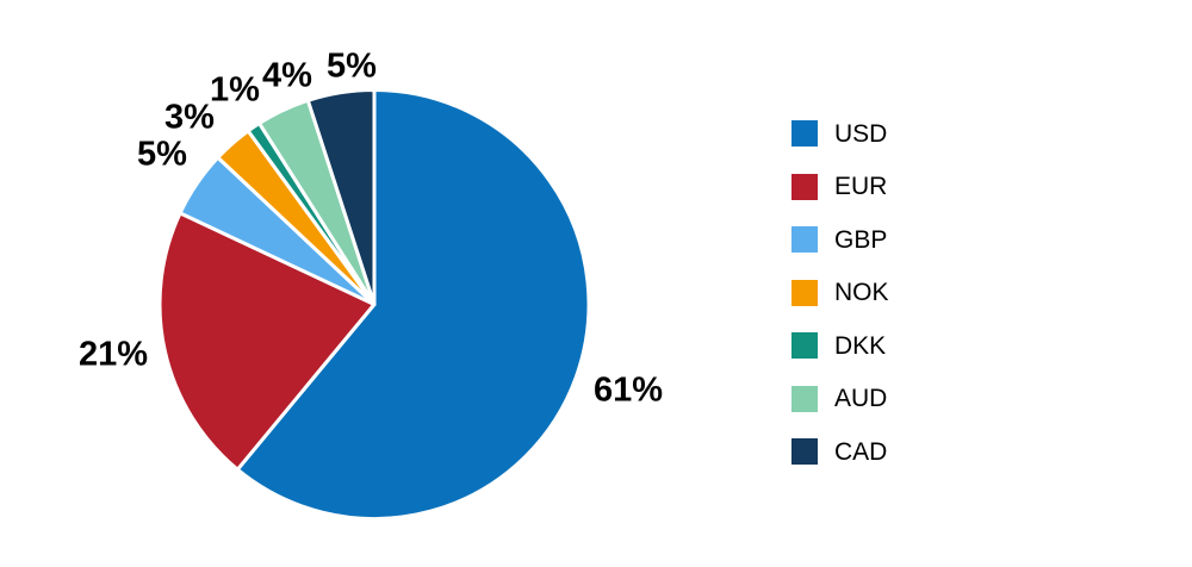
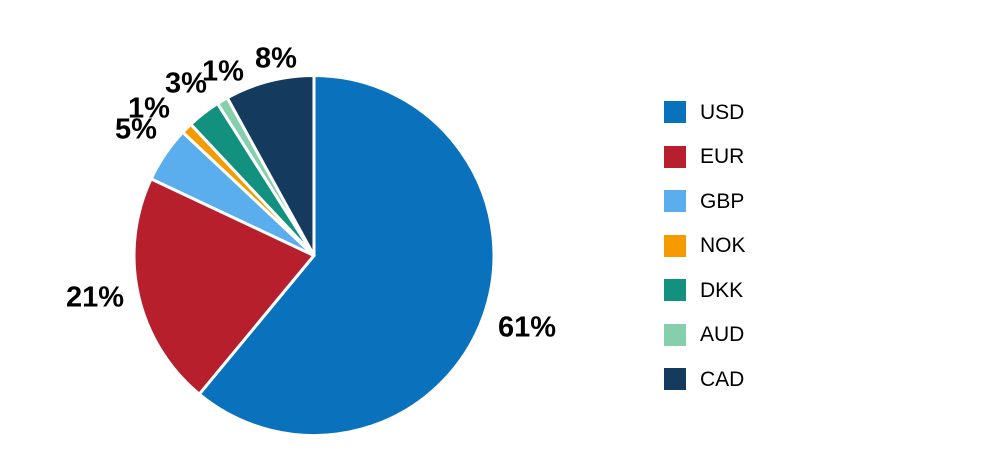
NOK: 3% -> 1%
DKK: 1% -> 3%
AUD: 4% -> 1%
CAD: 5% -> 8%
